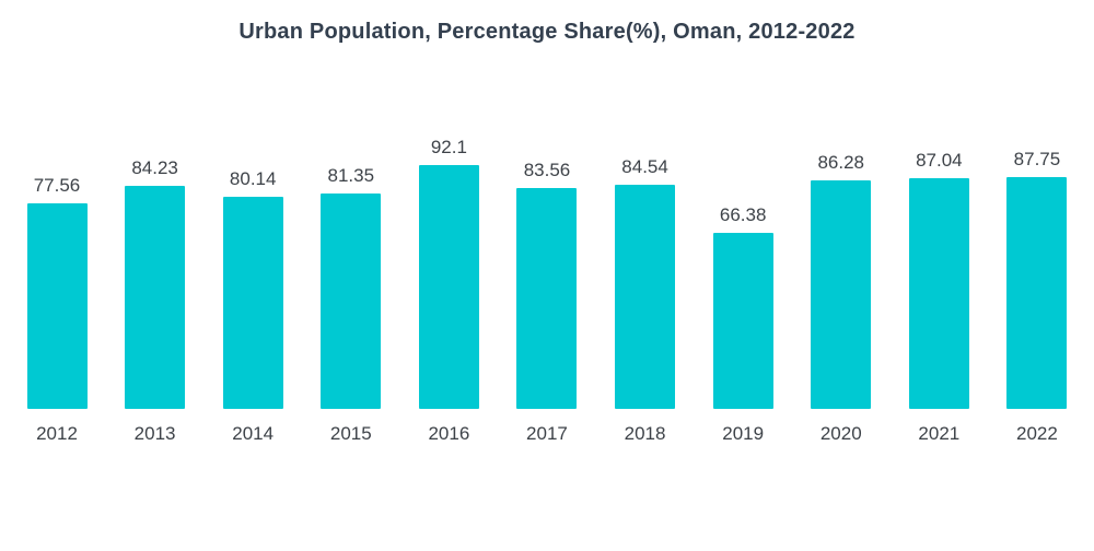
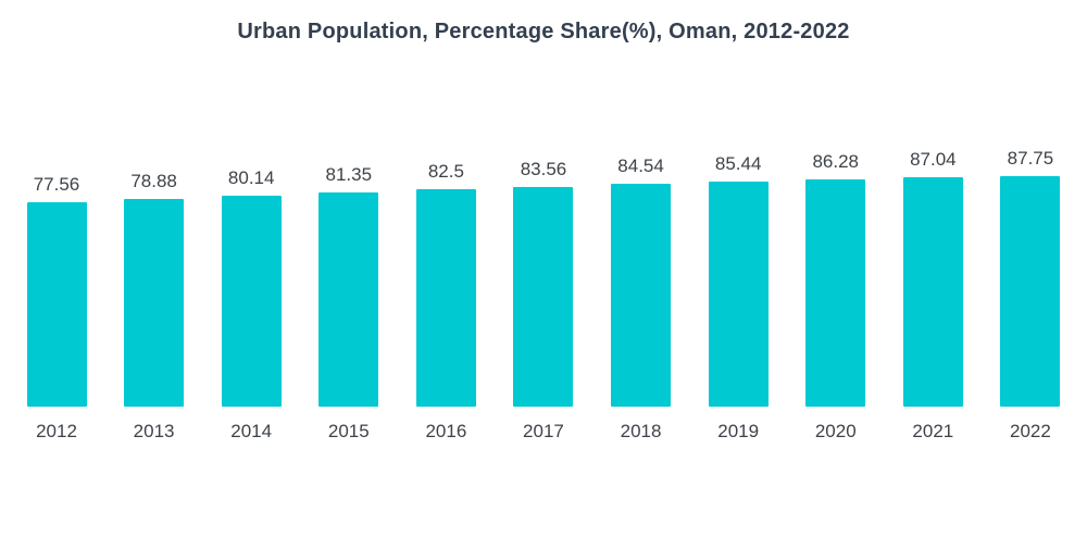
2013: 84.23 -> 78.88
2016: 92.1 -> 82.5
2019: 66.38 -> 85.44
